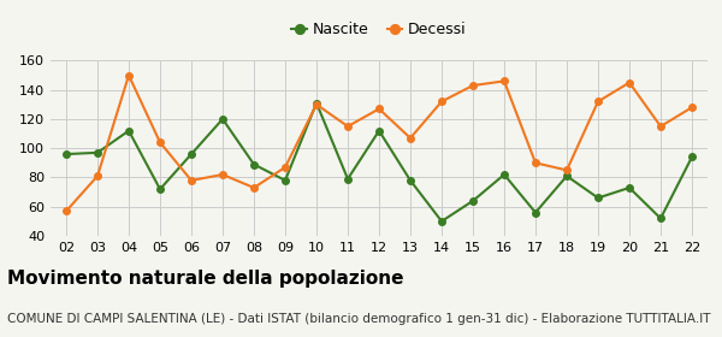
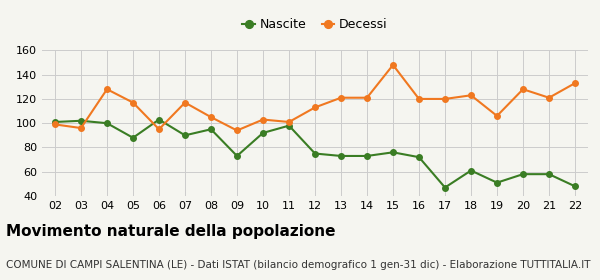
Nascite/02: 96 -> 101
Decessi/02: 57 -> 99
Nascite/03: 97 -> 102
Decessi/03: 81 -> 96
Nascite/04: 112 -> 100
Decessi/04: 150 -> 128
Nascite/05: 72 -> 88
Decessi/05: 104 -> 117
Nascite/06: 96 -> 103
Decessi/06: 78 -> 95
Nascite/07: 120 -> 90
Decessi/07: 82 -> 117
Nascite/08: 89 -> 95
Decessi/08: 73 -> 105
Nascite/09: 78 -> 73
Decessi/09: 87 -> 94
Nascite/10: 131 -> 92
Decessi/10: 130 -> 103
Nascite/11: 79 -> 98
Decessi/11: 115 -> 101
Nascite/12: 112 -> 75
Decessi/12: 127 -> 113
Nascite/13: 78 -> 73
Decessi/13: 107 -> 121
Nascite/14: 50 -> 73
Decessi/14: 132 -> 121
Nascite/15: 64 -> 76
Decessi/15: 143 -> 148
Nascite/16: 82 -> 72
Decessi/16: 146 -> 120
Nascite/17: 56 -> 47
Decessi/17: 90 -> 120
Nascite/18: 81 -> 61
Decessi/18: 85 -> 123
Nascite/19: 66 -> 51
Decessi/19: 132 -> 106
Nascite/20: 73 -> 58
Decessi/20: 145 -> 128
Nascite/21: 52 -> 58
Decessi/21: 115 -> 121
Nascite/22: 94 -> 48
Decessi/22: 128 -> 133
